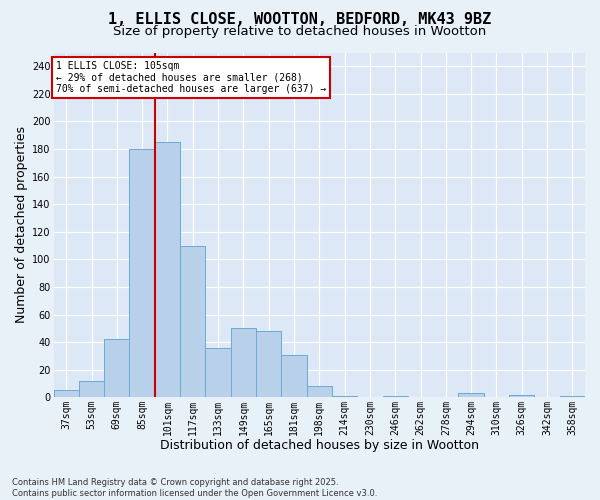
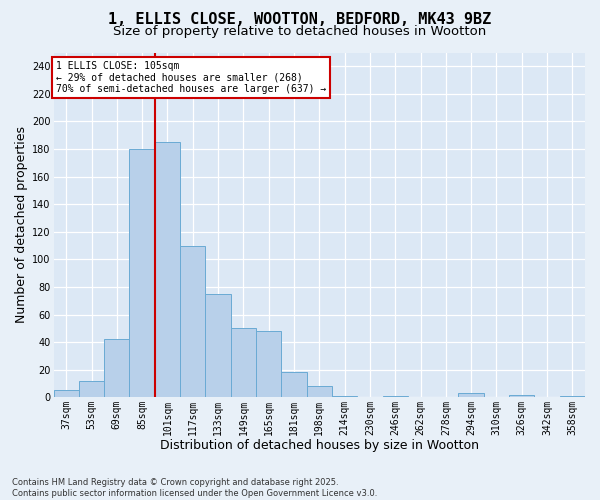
133sqm: 36 -> 75
181sqm: 31 -> 18
